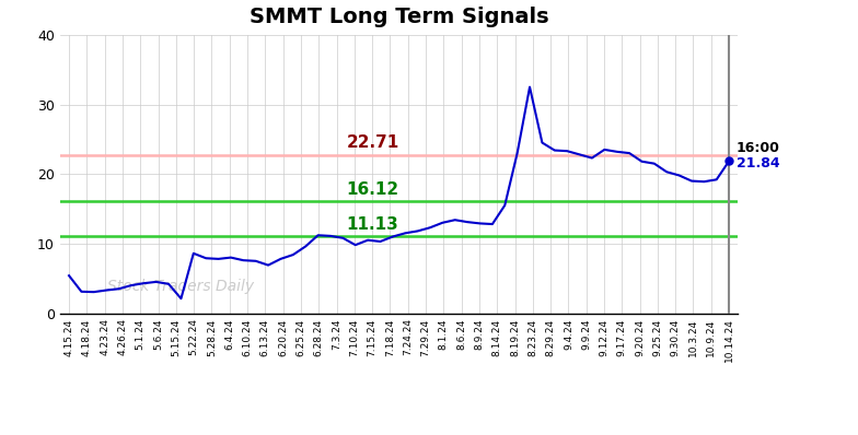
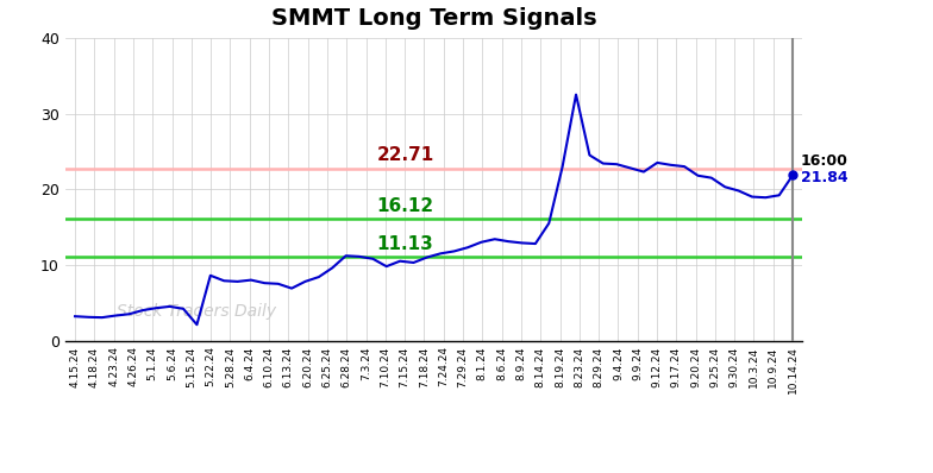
4.15.24: 5.4 -> 3.2
